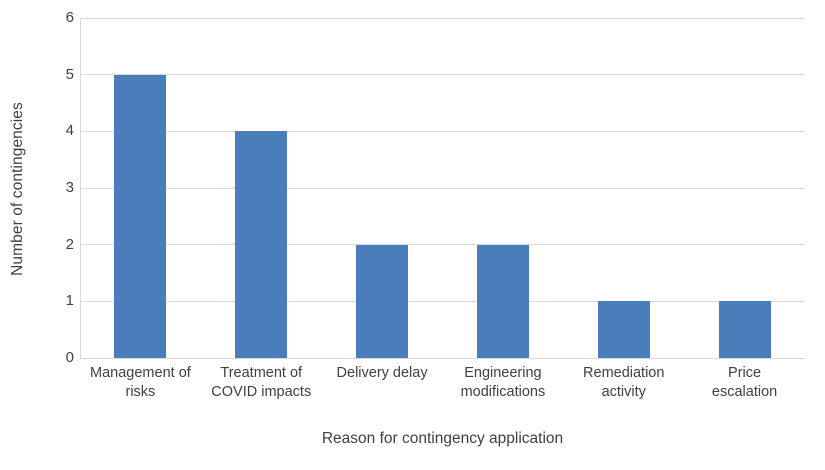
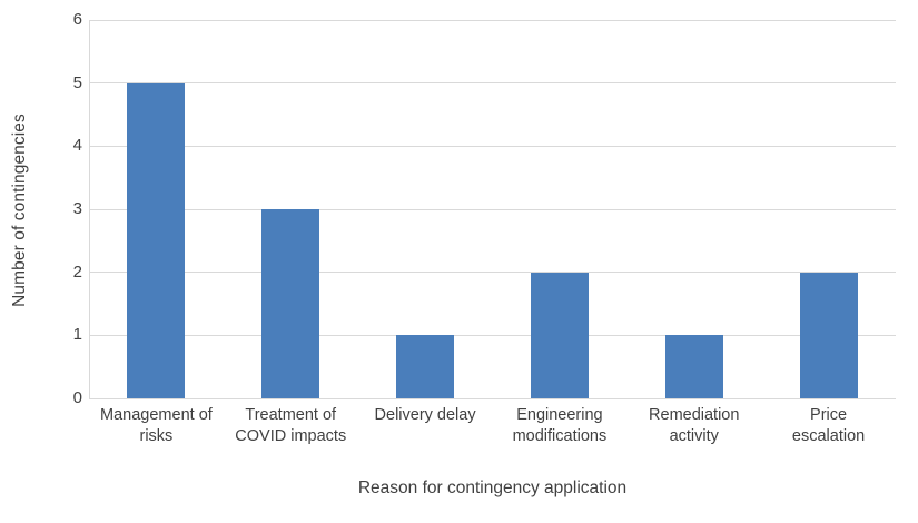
Treatment of COVID impacts: 4 -> 3
Delivery delay: 2 -> 1
Price escalation: 1 -> 2
